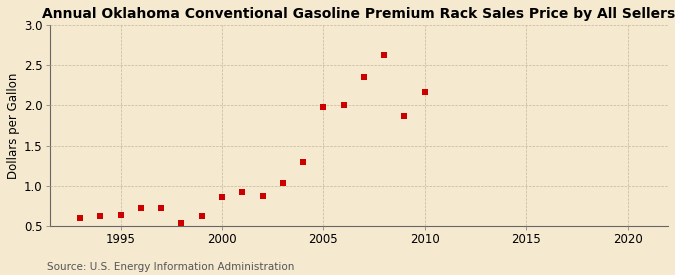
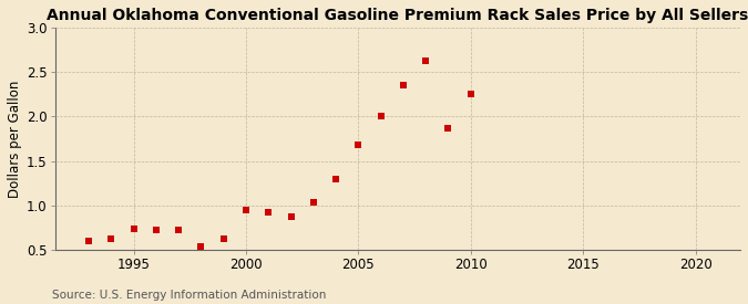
1995: 0.64 -> 0.74
2000: 0.86 -> 0.95
2005: 1.98 -> 1.68
2010: 2.16 -> 2.25
